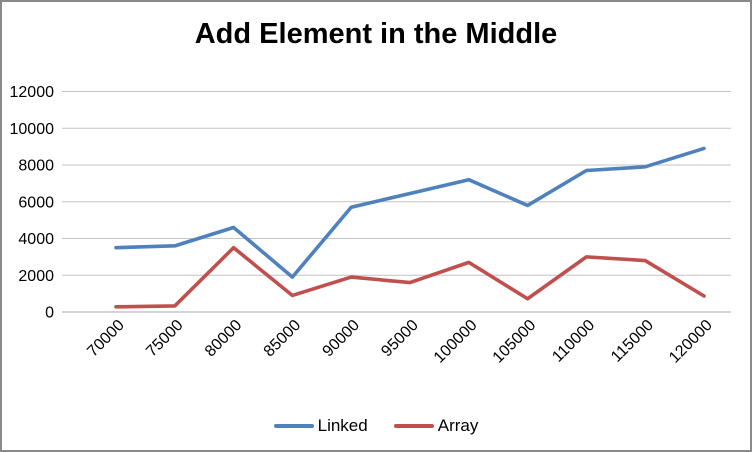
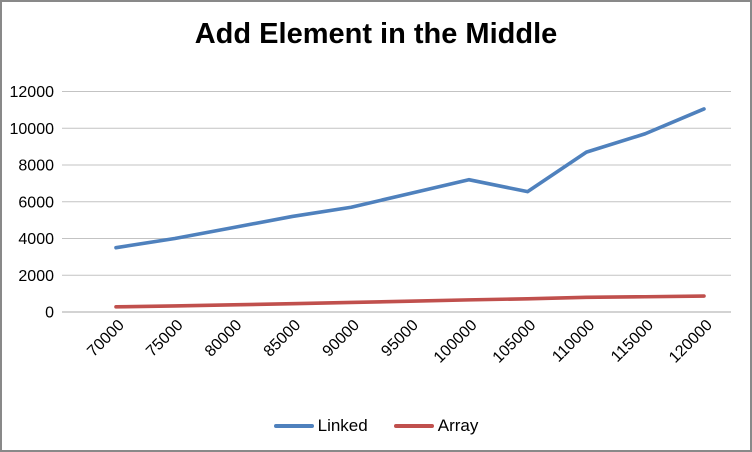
Linked/75000: 3600 -> 4000
Array/80000: 3500 -> 400
Linked/85000: 1900 -> 5200
Array/85000: 900 -> 400
Array/90000: 1900 -> 500
Array/95000: 1600 -> 600
Array/100000: 2700 -> 700
Linked/105000: 5800 -> 6600
Linked/110000: 7700 -> 8700
Array/110000: 3000 -> 800
Linked/115000: 7900 -> 9700
Array/115000: 2800 -> 800
Linked/120000: 8900 -> 11000
